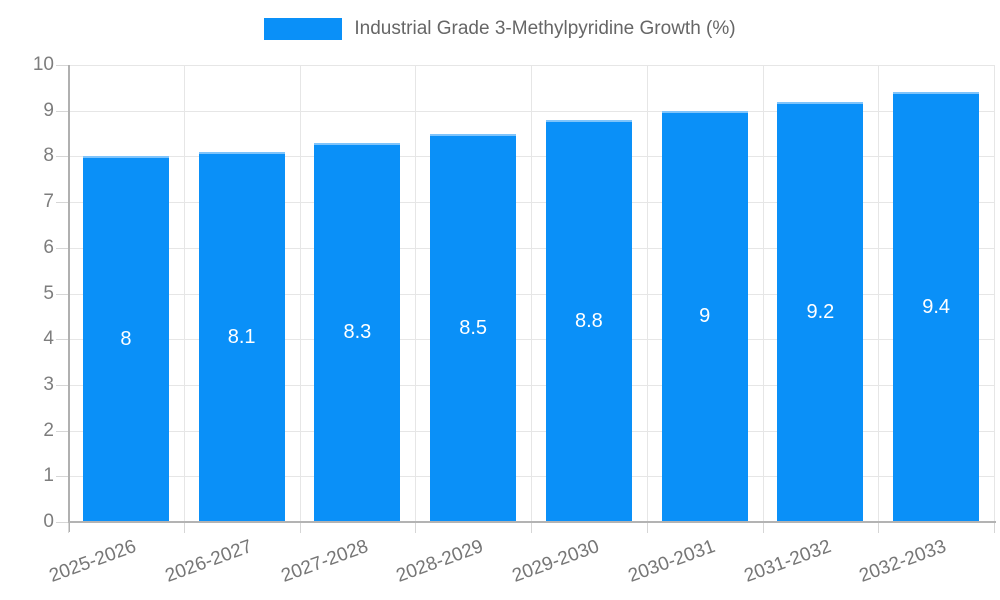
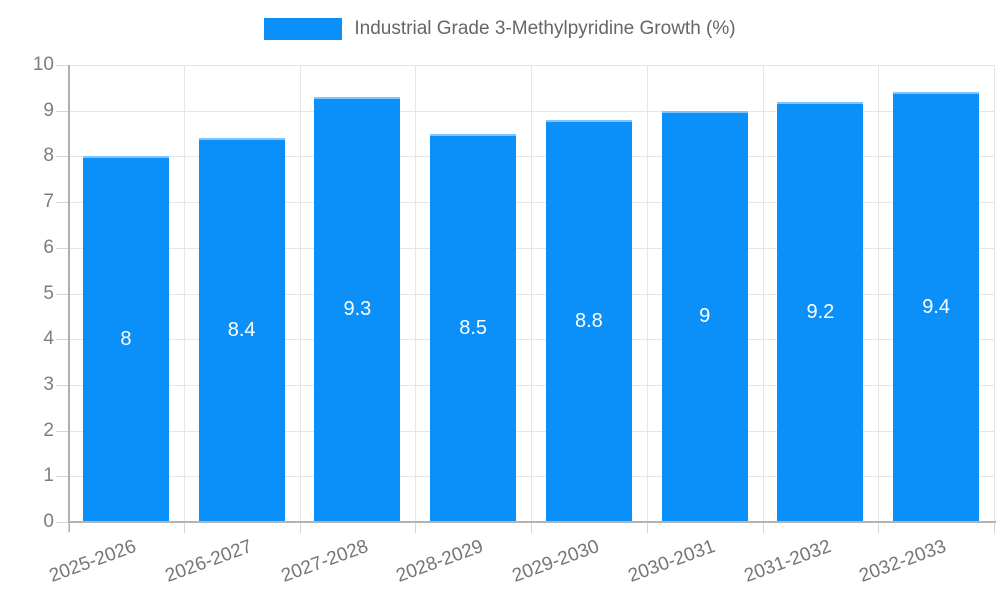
2026-2027: 8.1 -> 8.4
2027-2028: 8.3 -> 9.3
